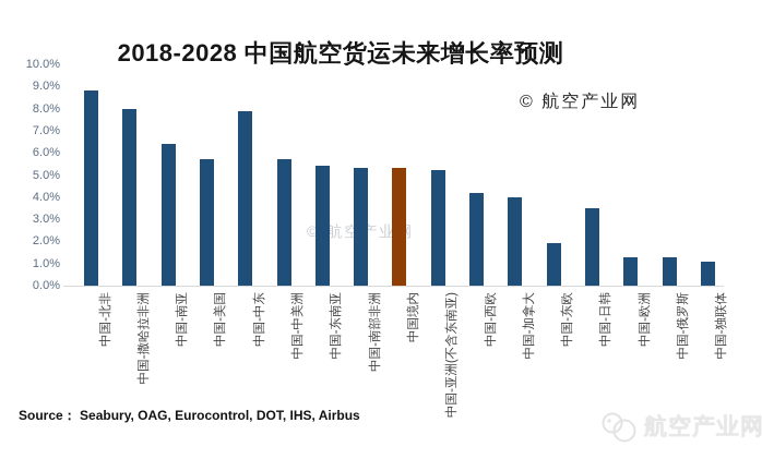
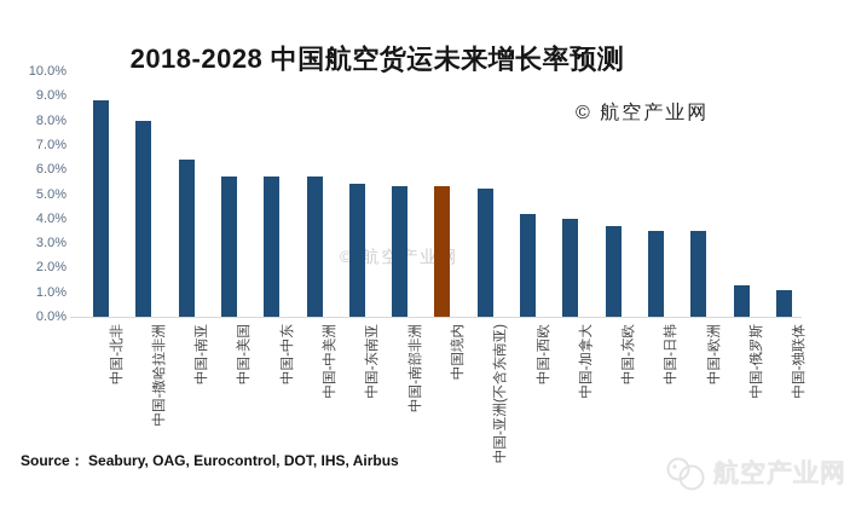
中国-中东: 7.9% -> 5.7%
中国-东欧: 1.9% -> 3.7%
中国-欧洲: 1.3% -> 3.5%
